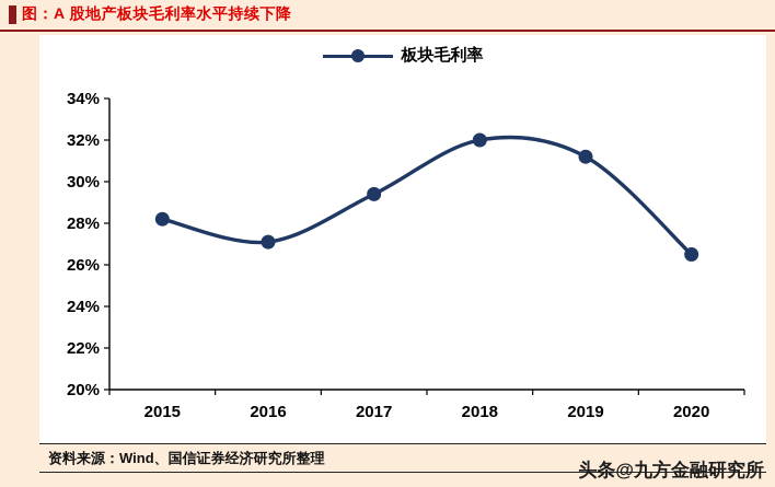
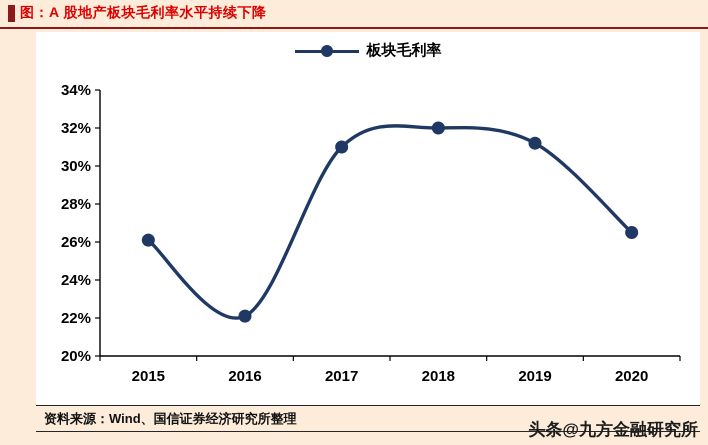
2015: 28.2% -> 26.1%
2016: 27.1% -> 22.1%
2017: 29.4% -> 31.0%
